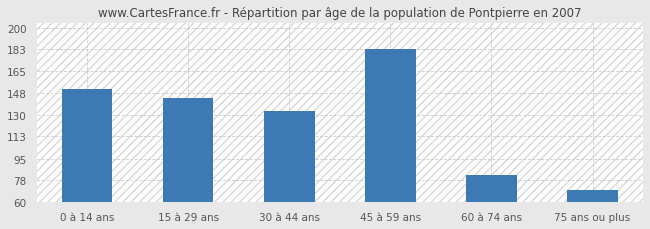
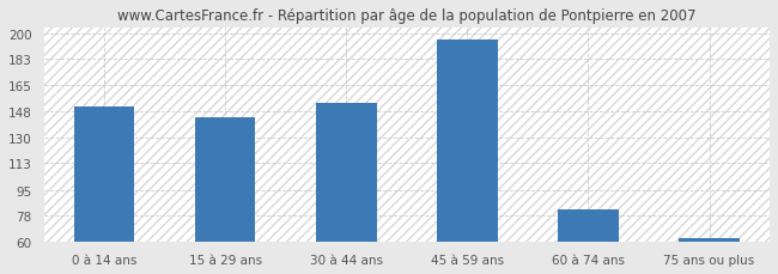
30 à 44 ans: 133 -> 153
45 à 59 ans: 183 -> 196
75 ans ou plus: 70 -> 63
